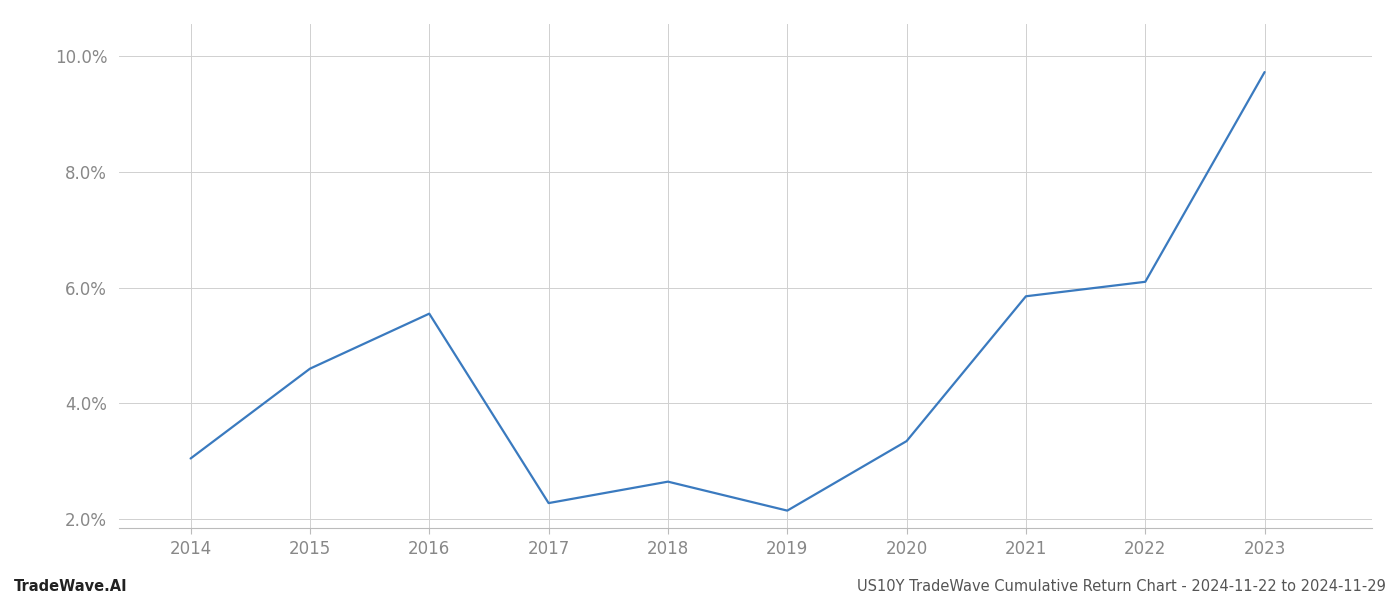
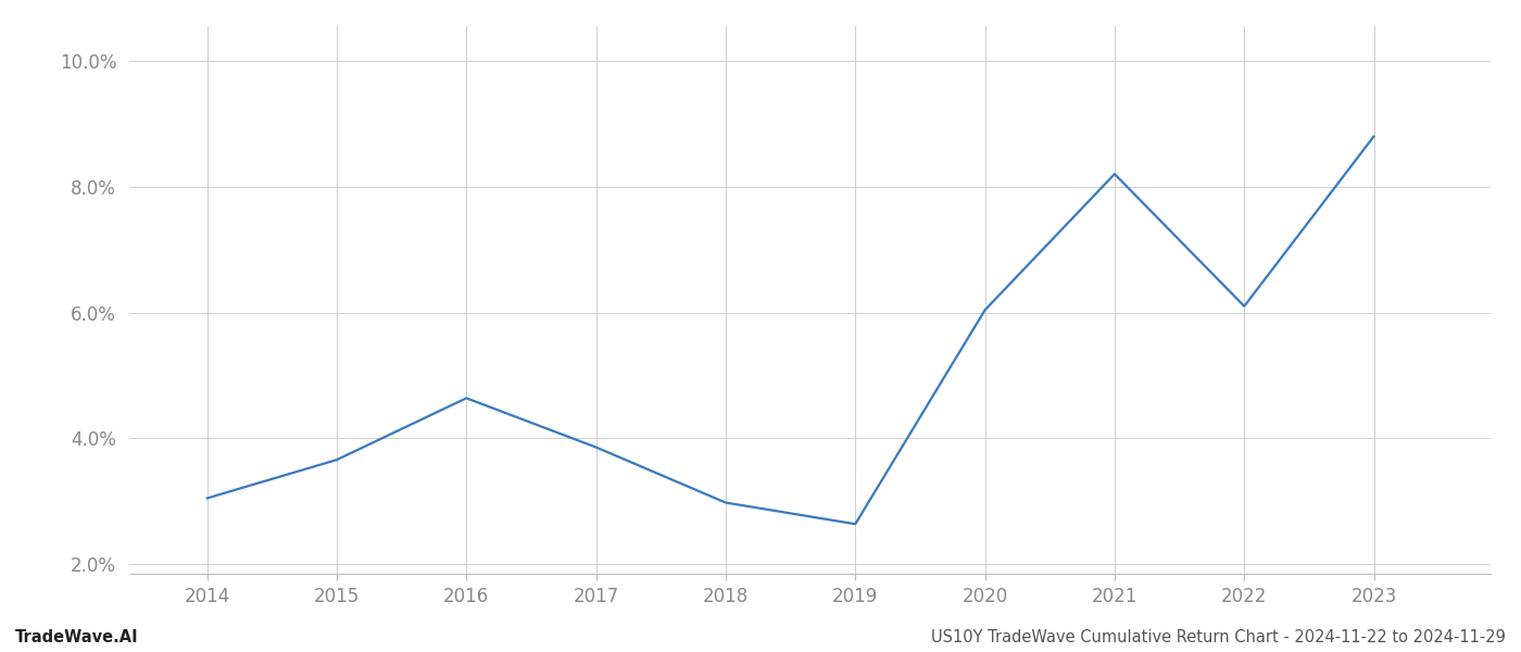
2015: 4.60% -> 3.66%
2016: 5.55% -> 4.64%
2017: 2.28% -> 3.86%
2018: 2.65% -> 2.98%
2019: 2.15% -> 2.64%
2020: 3.35% -> 6.04%
2021: 5.85% -> 8.20%
2023: 9.72% -> 8.80%
